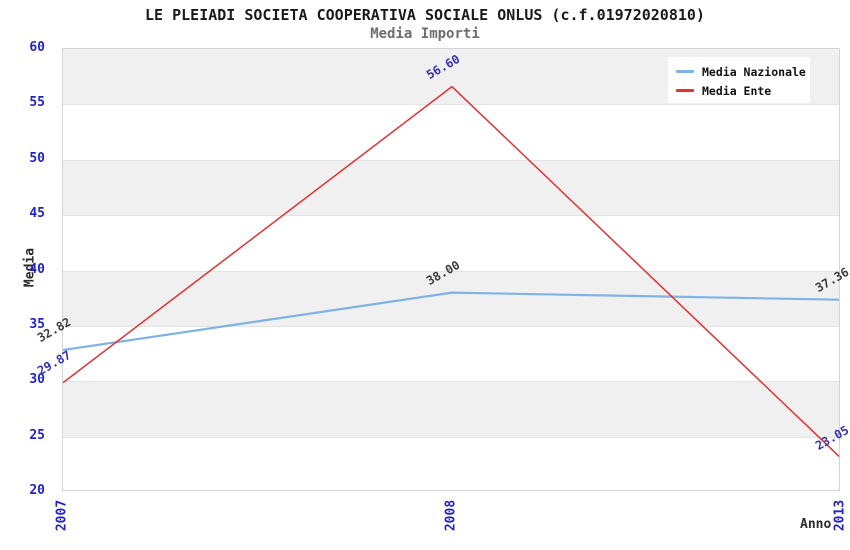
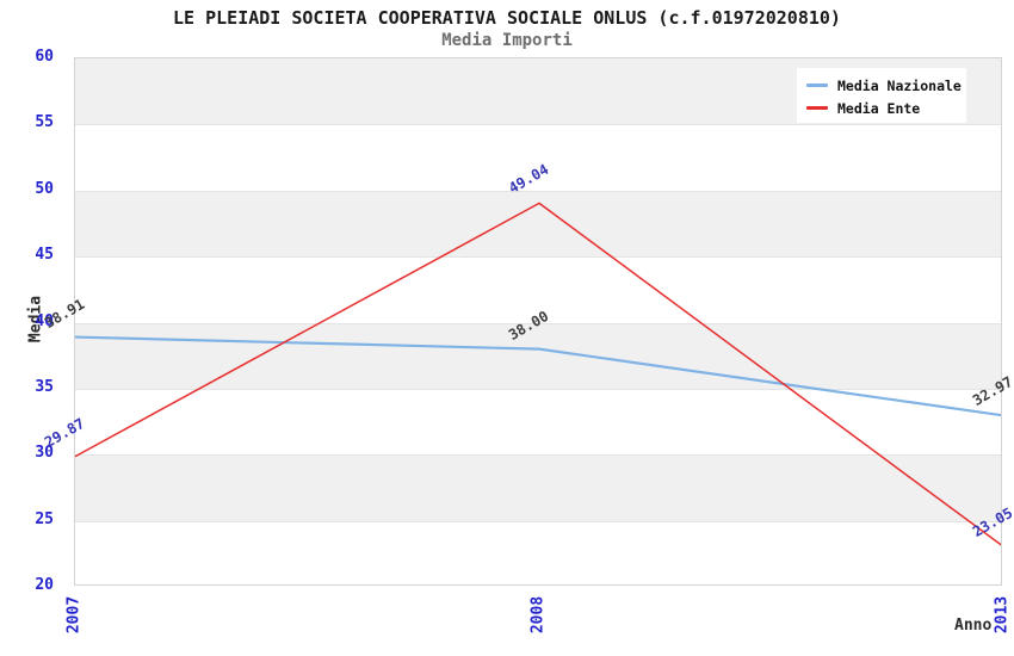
Media Nazionale/2007: 32.82 -> 38.91
Media Ente/2008: 56.60 -> 49.04
Media Nazionale/2013: 37.36 -> 32.97
